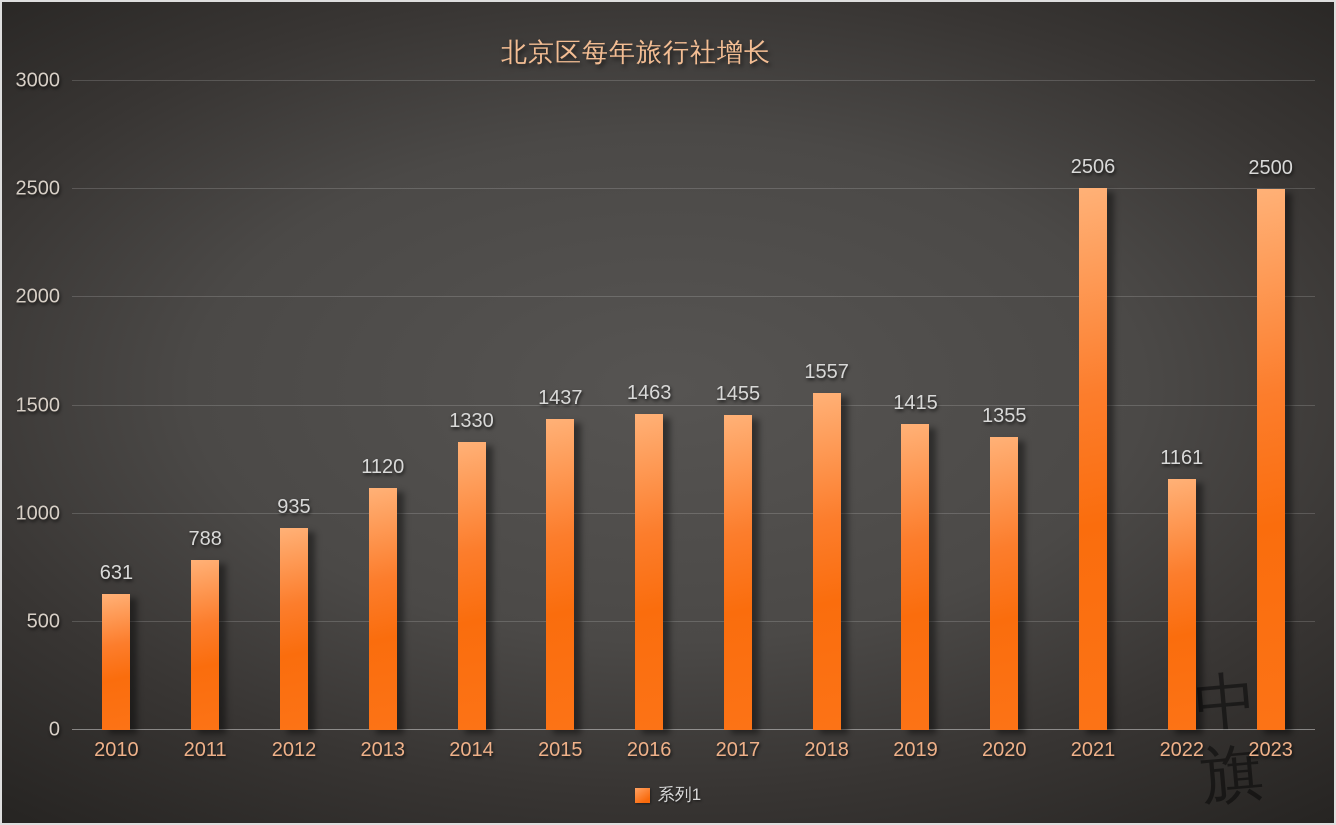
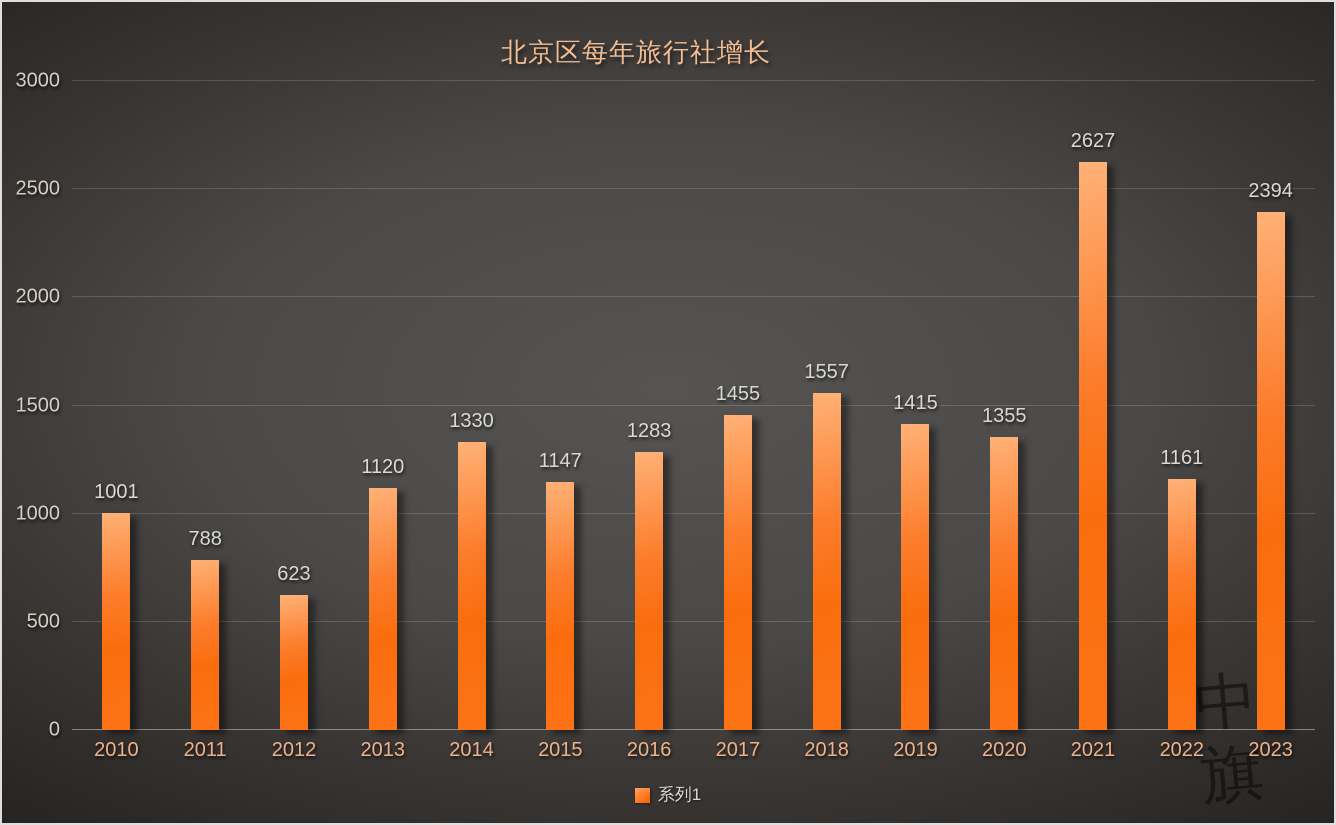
2010: 631 -> 1001
2012: 935 -> 623
2015: 1437 -> 1147
2016: 1463 -> 1283
2021: 2506 -> 2627
2023: 2500 -> 2394
